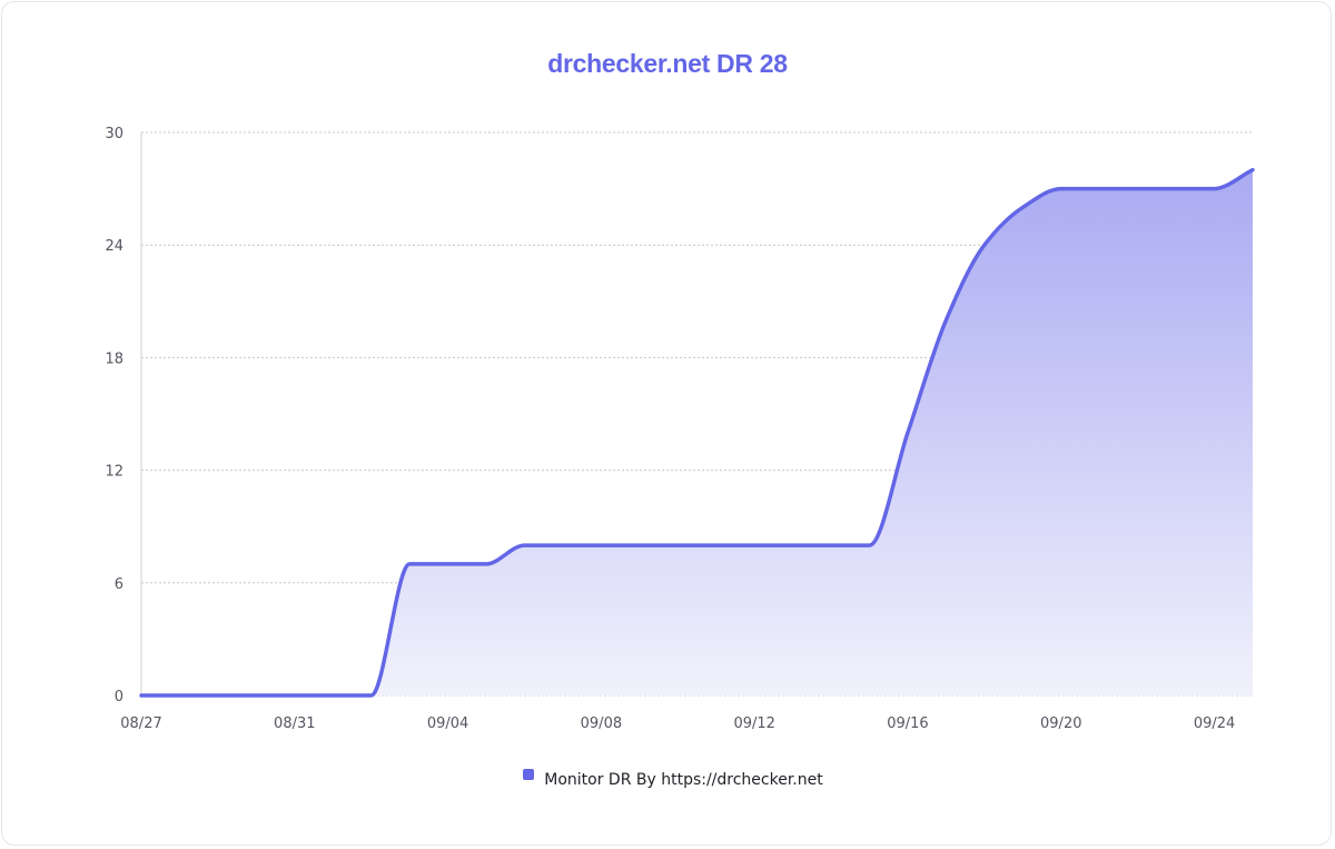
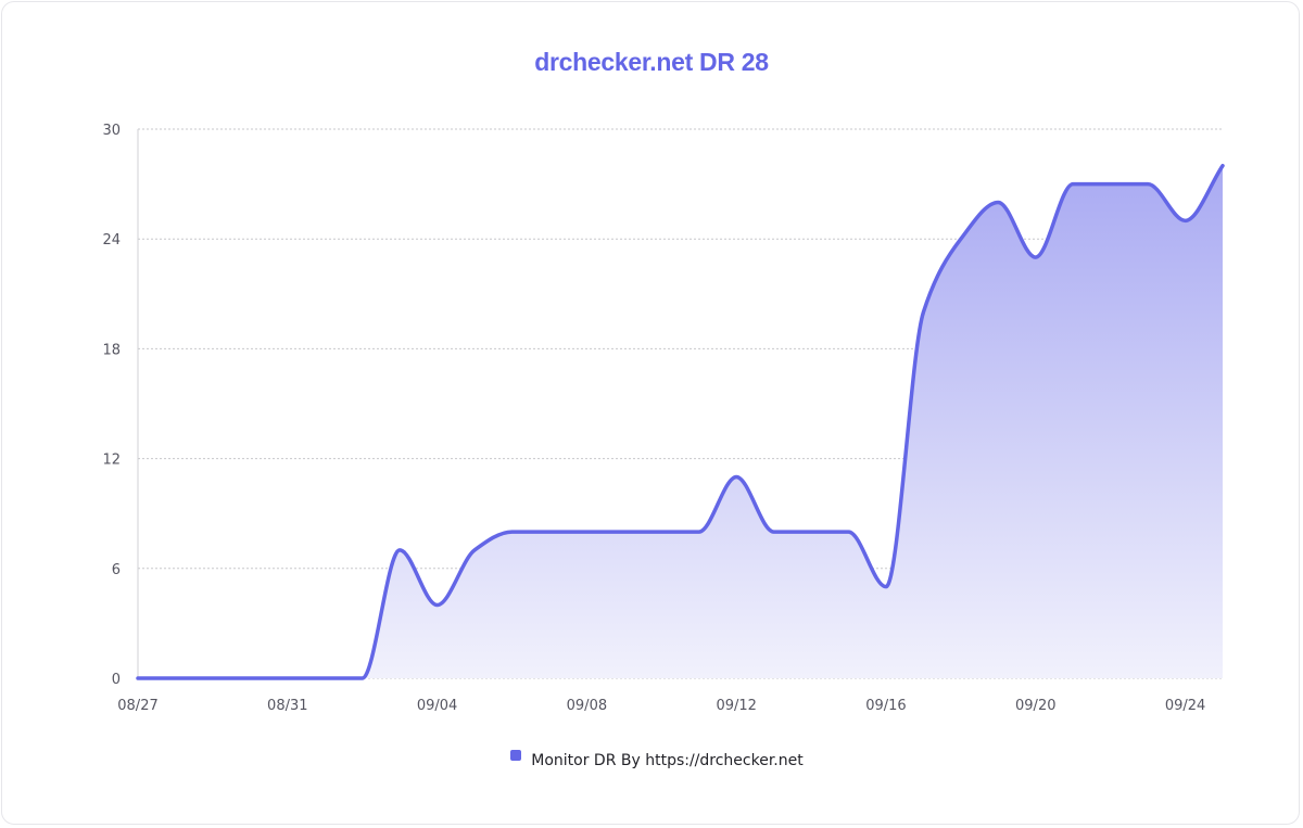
09/04: 7 -> 4
09/12: 8 -> 11
09/16: 14 -> 5
09/20: 27 -> 23
09/24: 27 -> 25
